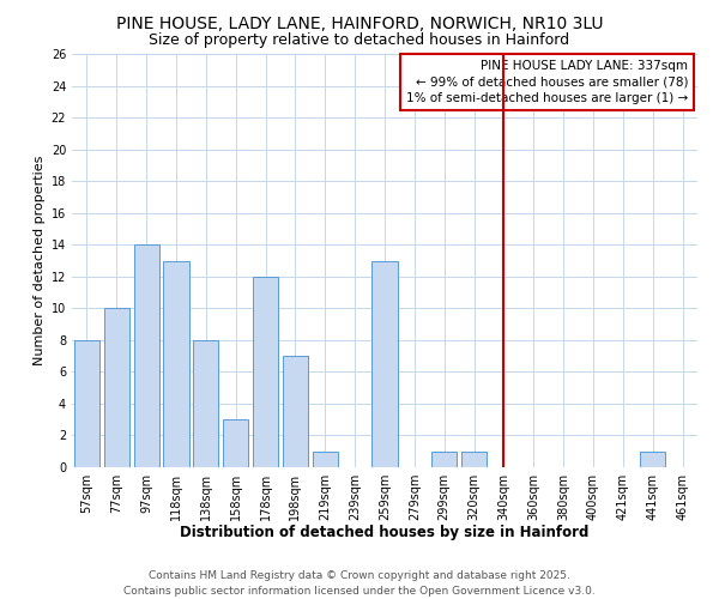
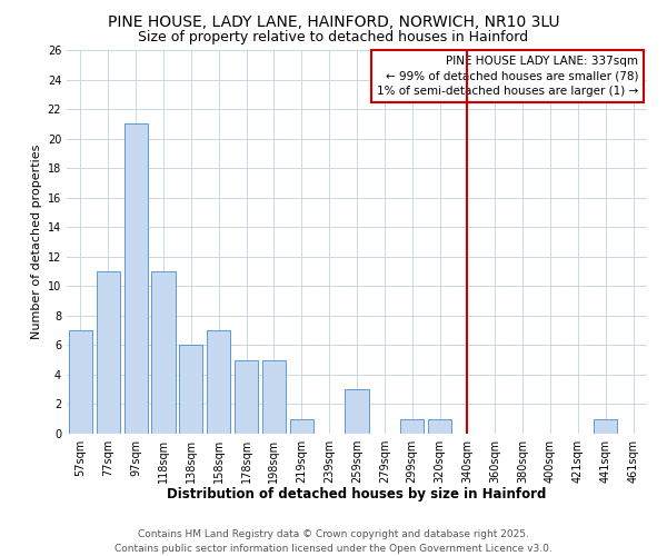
57sqm: 8 -> 7
77sqm: 10 -> 11
97sqm: 14 -> 21
118sqm: 13 -> 11
138sqm: 8 -> 6
158sqm: 3 -> 7
178sqm: 12 -> 5
198sqm: 7 -> 5
259sqm: 13 -> 3
